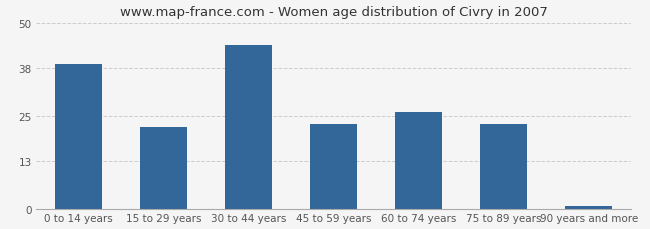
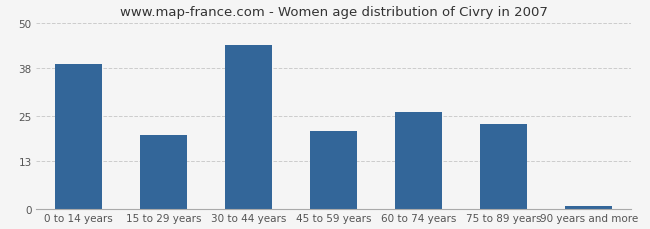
15 to 29 years: 22 -> 20
45 to 59 years: 23 -> 21
